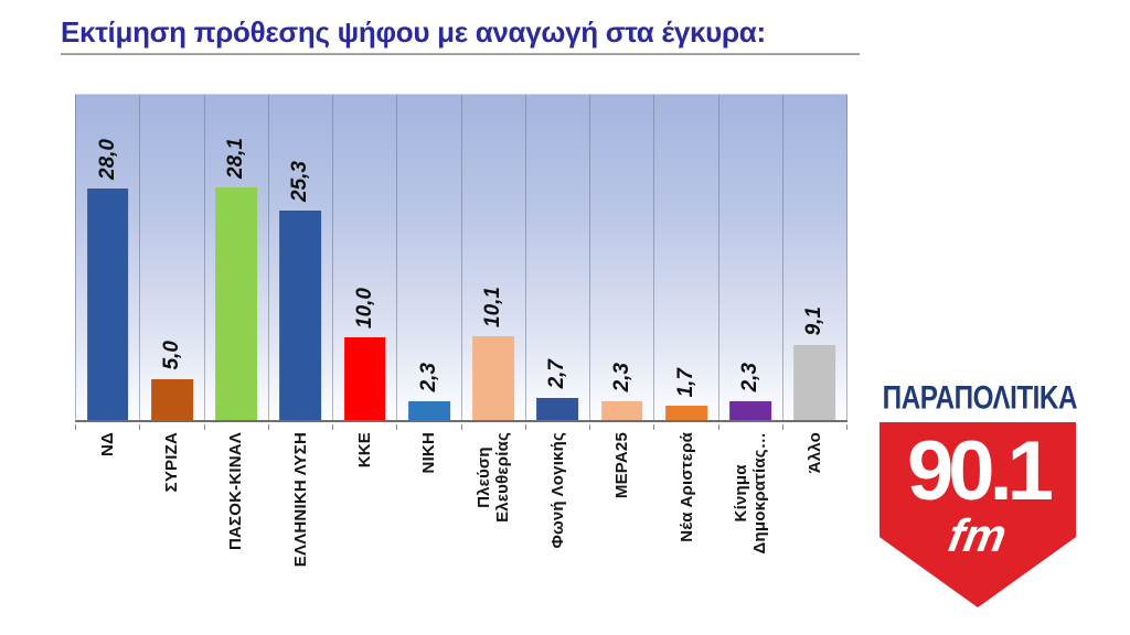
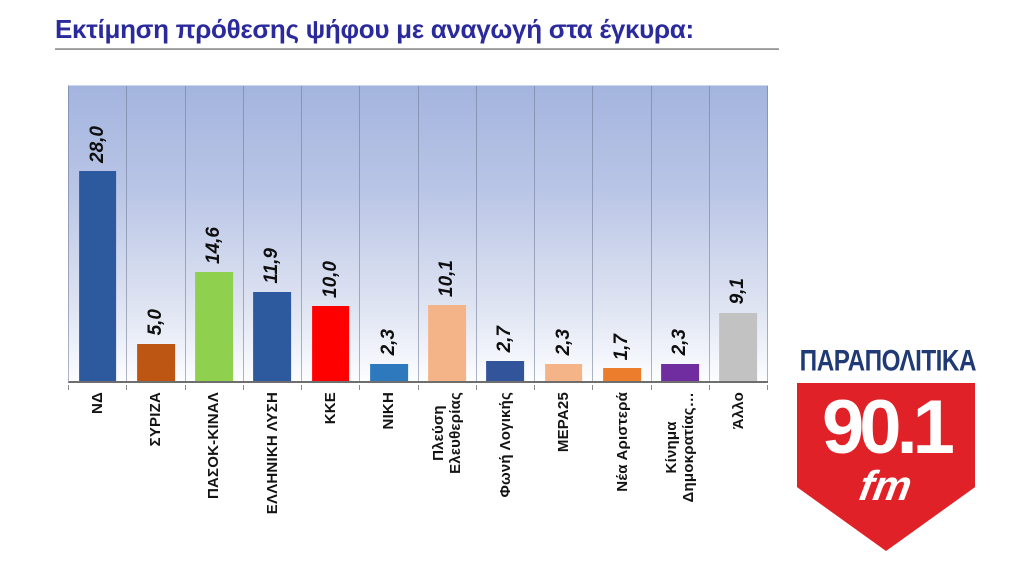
ΠΑΣΟΚ-ΚΙΝΑΛ: 28,1 -> 14,6
ΕΛΛΗΝΙΚΗ ΛΥΣΗ: 25,3 -> 11,9
